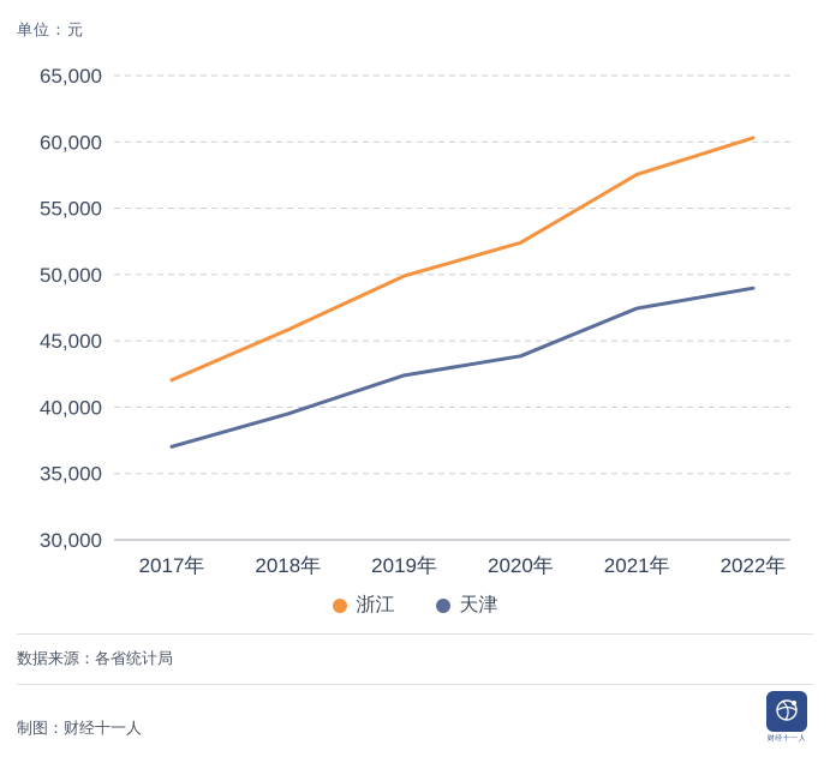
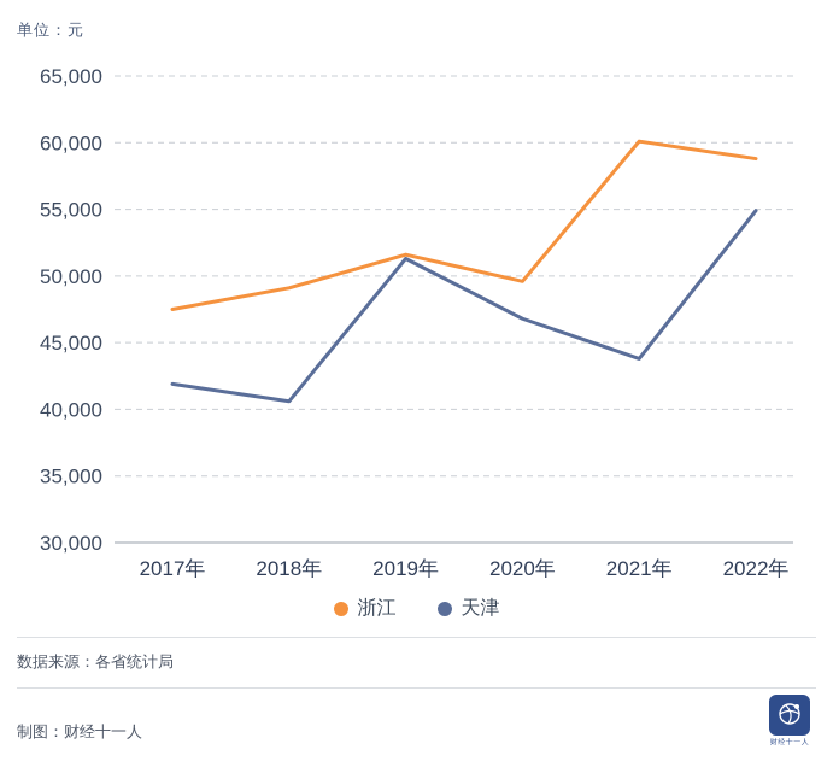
浙江/2017年: 42000 -> 47500
天津/2017年: 37000 -> 41900
浙江/2018年: 45800 -> 49100
天津/2018年: 39500 -> 40600
浙江/2019年: 49900 -> 51600
天津/2019年: 42400 -> 51300
浙江/2020年: 52400 -> 49600
天津/2020年: 43900 -> 46800
浙江/2021年: 57500 -> 60100
天津/2021年: 47400 -> 43800
浙江/2022年: 60300 -> 58800
天津/2022年: 49000 -> 54900
